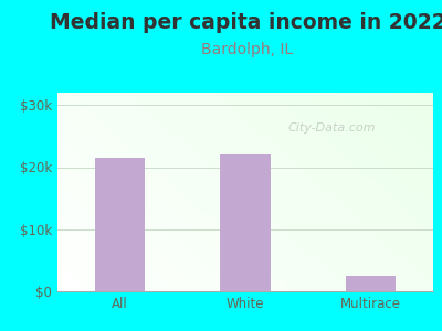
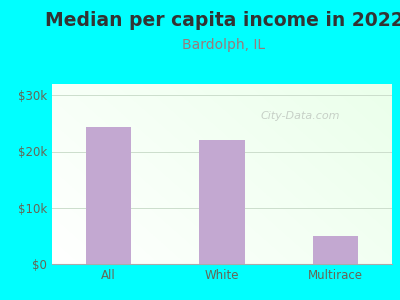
All: $21.5k -> $24.4k
Multirace: $2.5k -> $5.0k
